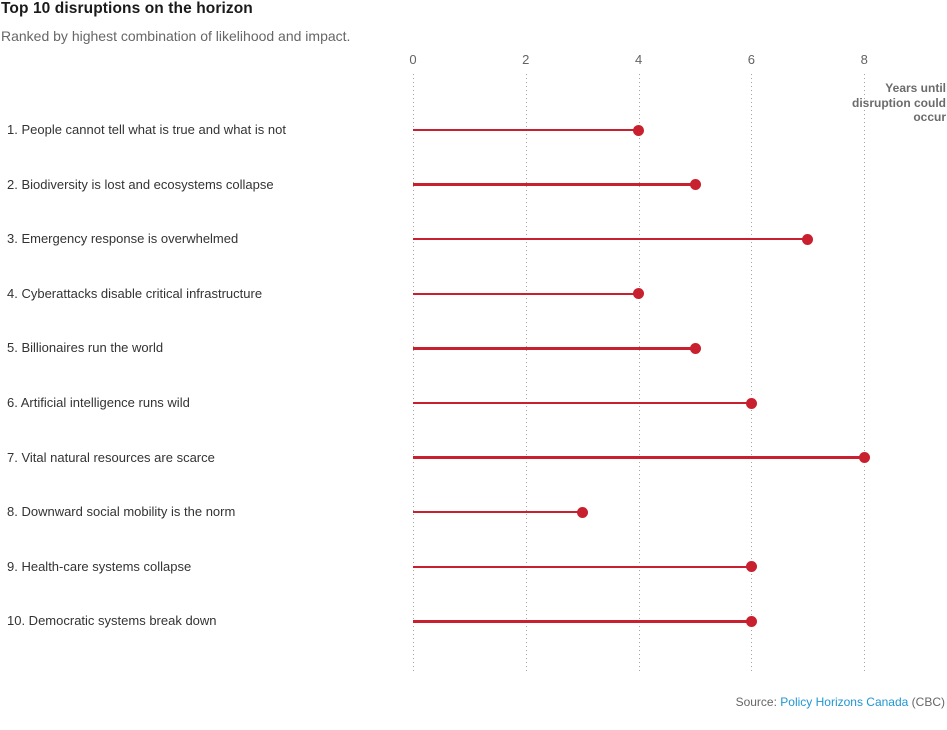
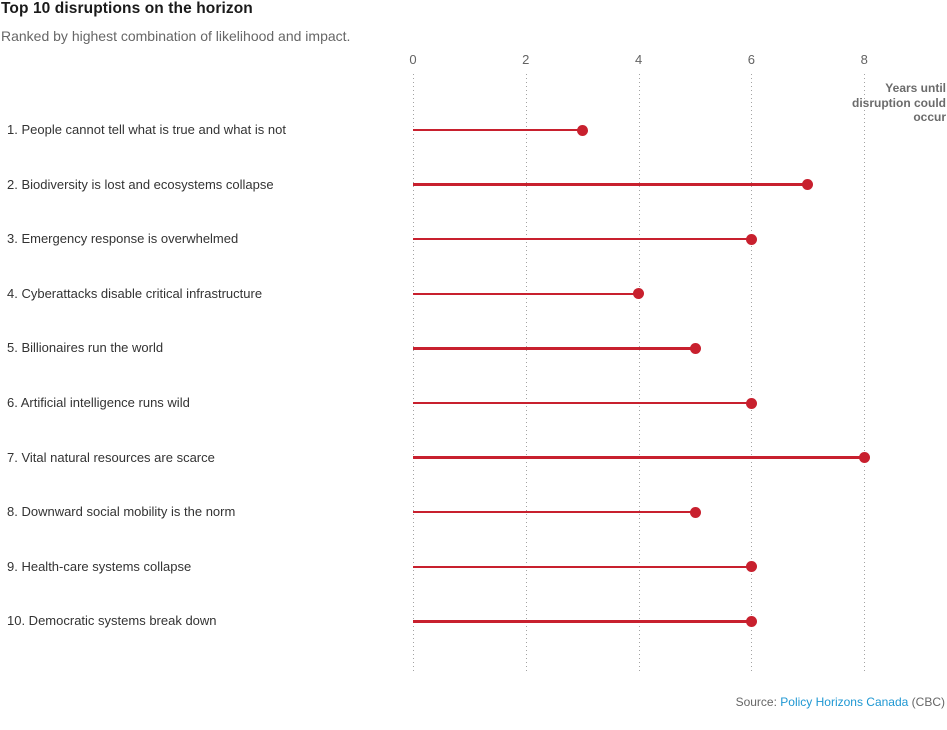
1. People cannot tell what is true and what is not: 4 -> 3
2. Biodiversity is lost and ecosystems collapse: 5 -> 7
3. Emergency response is overwhelmed: 7 -> 6
8. Downward social mobility is the norm: 3 -> 5
